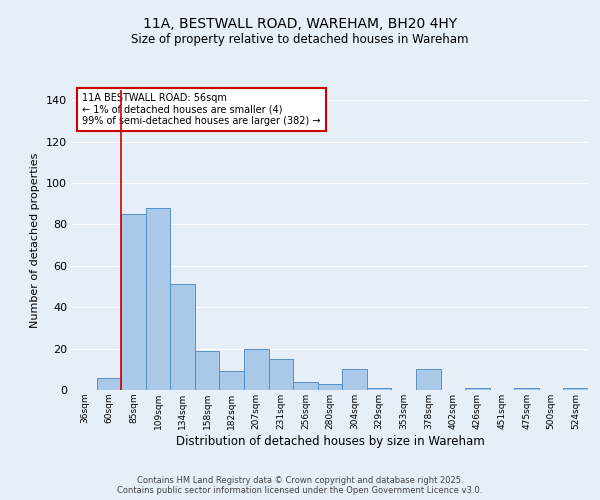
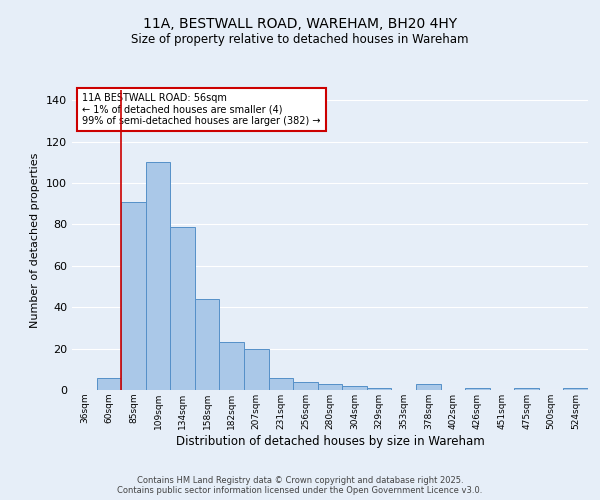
85sqm: 85 -> 91
109sqm: 88 -> 110
134sqm: 51 -> 79
158sqm: 19 -> 44
182sqm: 9 -> 23
231sqm: 15 -> 6
304sqm: 10 -> 2
378sqm: 10 -> 3
